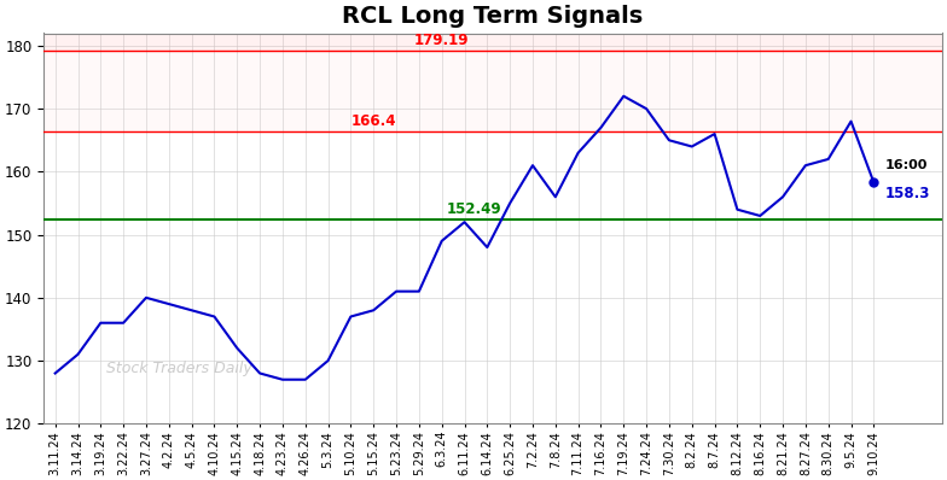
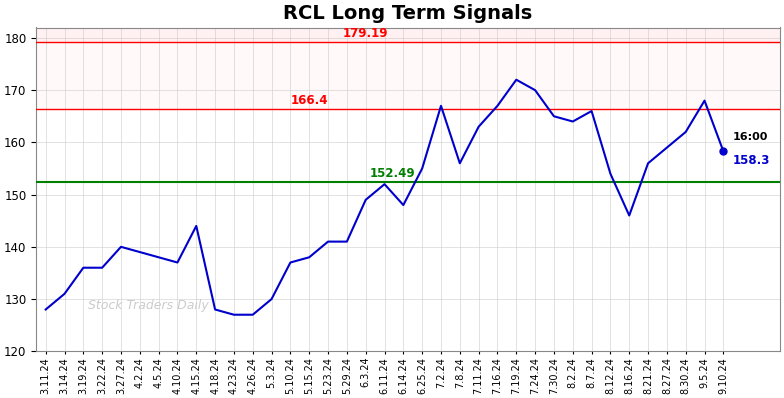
4.15.24: 132.0 -> 144.0
7.2.24: 161.0 -> 167.0
8.16.24: 153.0 -> 146.0
8.27.24: 161.0 -> 159.0
